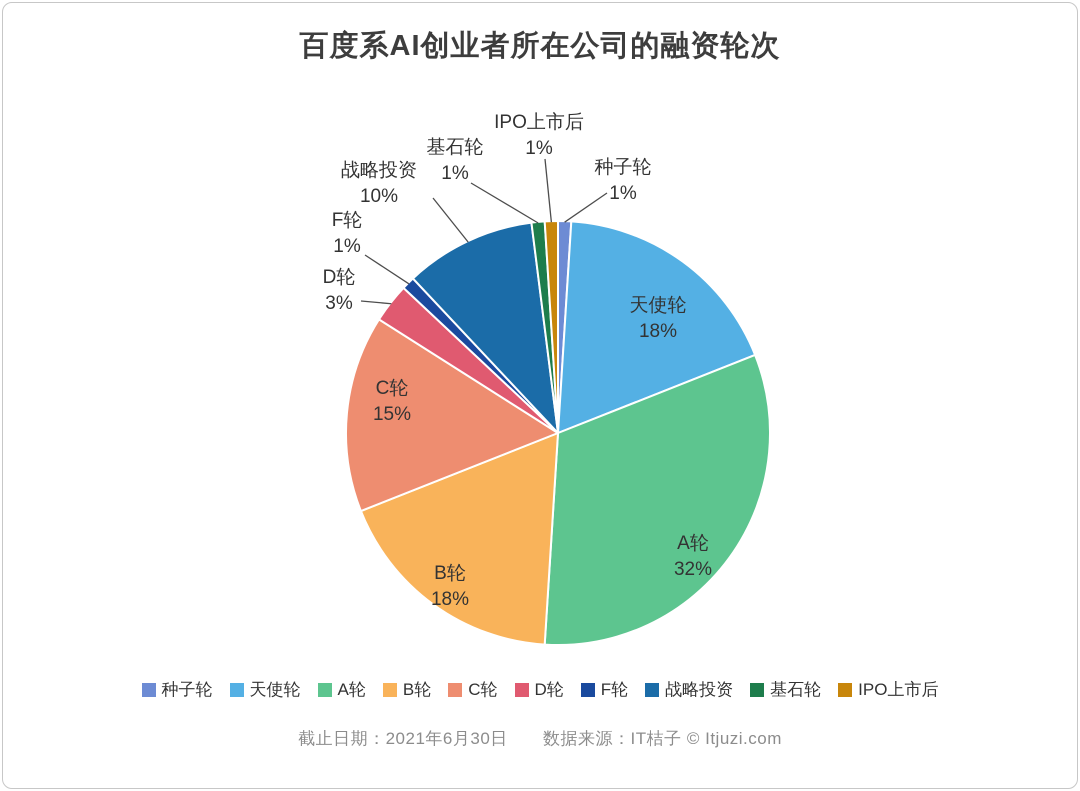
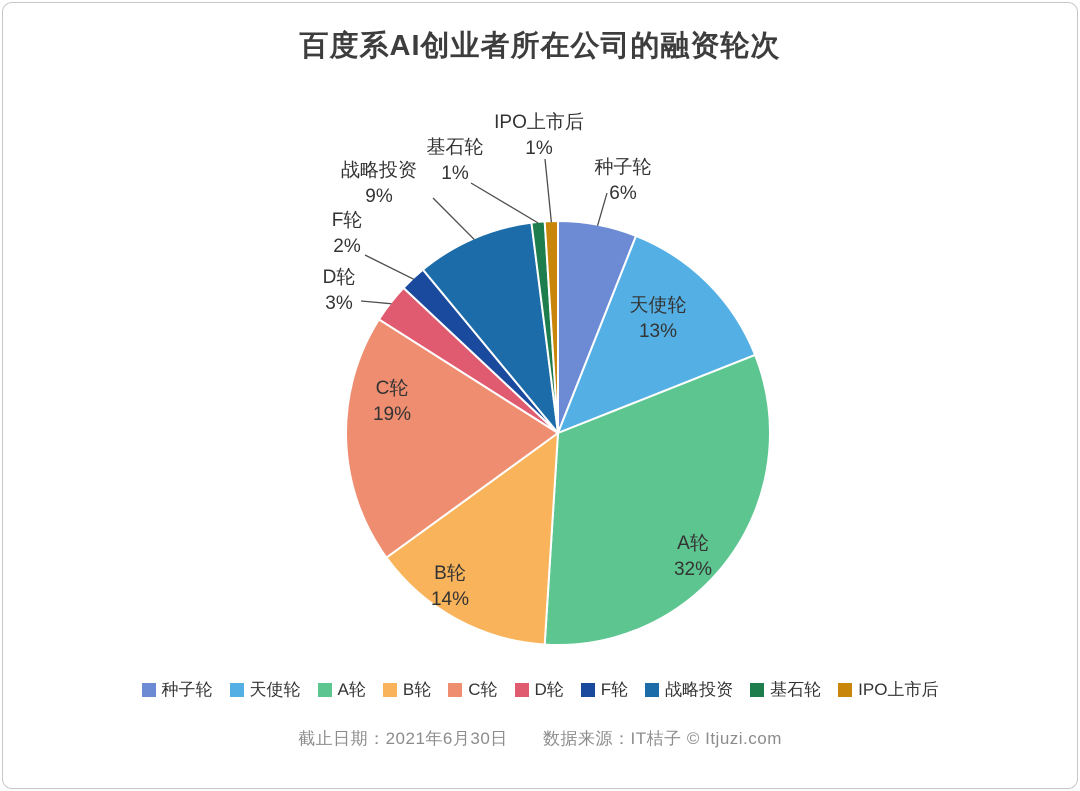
种子轮: 1% -> 6%
天使轮: 18% -> 13%
B轮: 18% -> 14%
C轮: 15% -> 19%
F轮: 1% -> 2%
战略投资: 10% -> 9%
